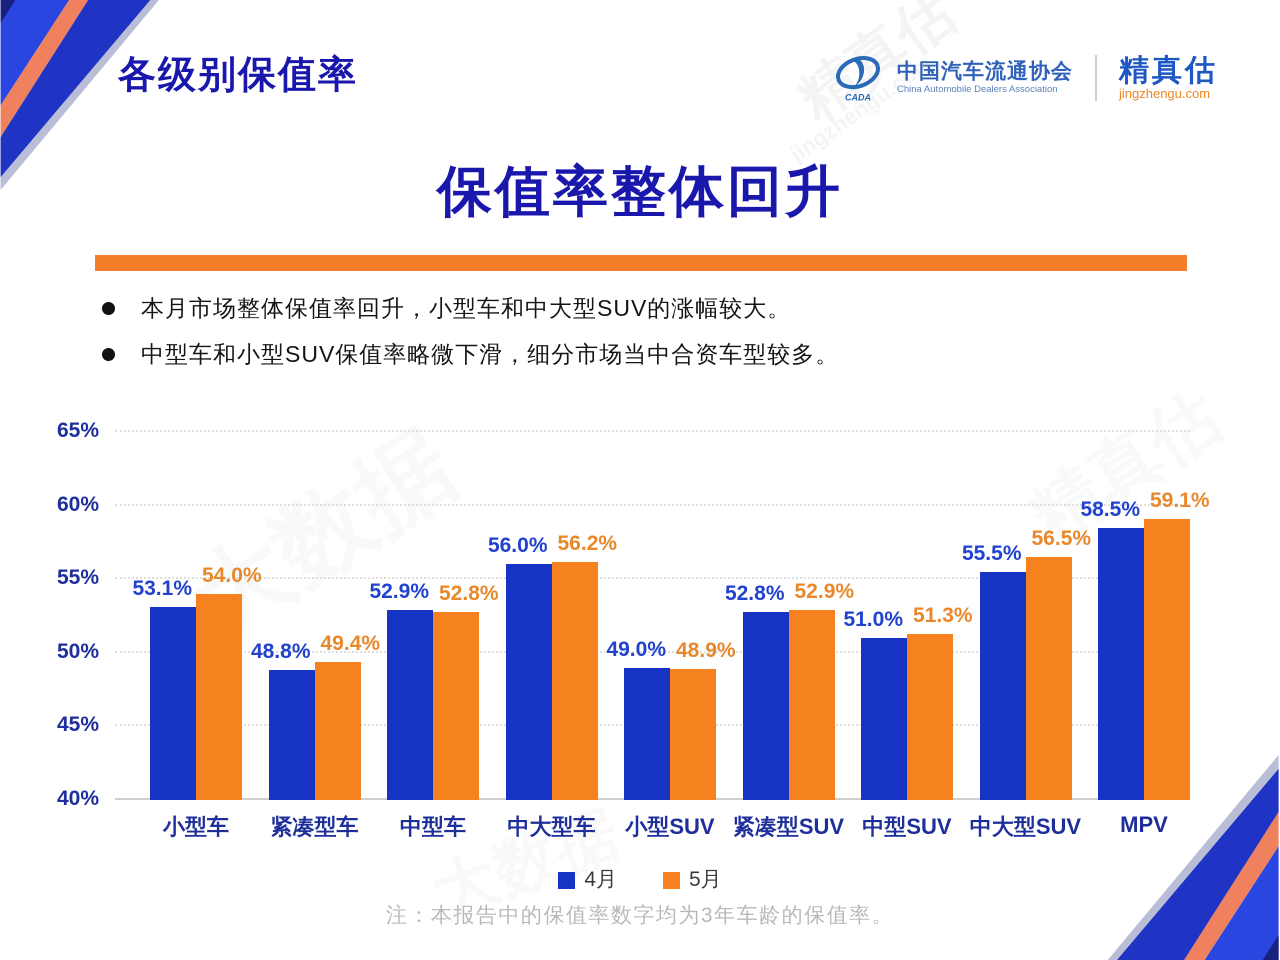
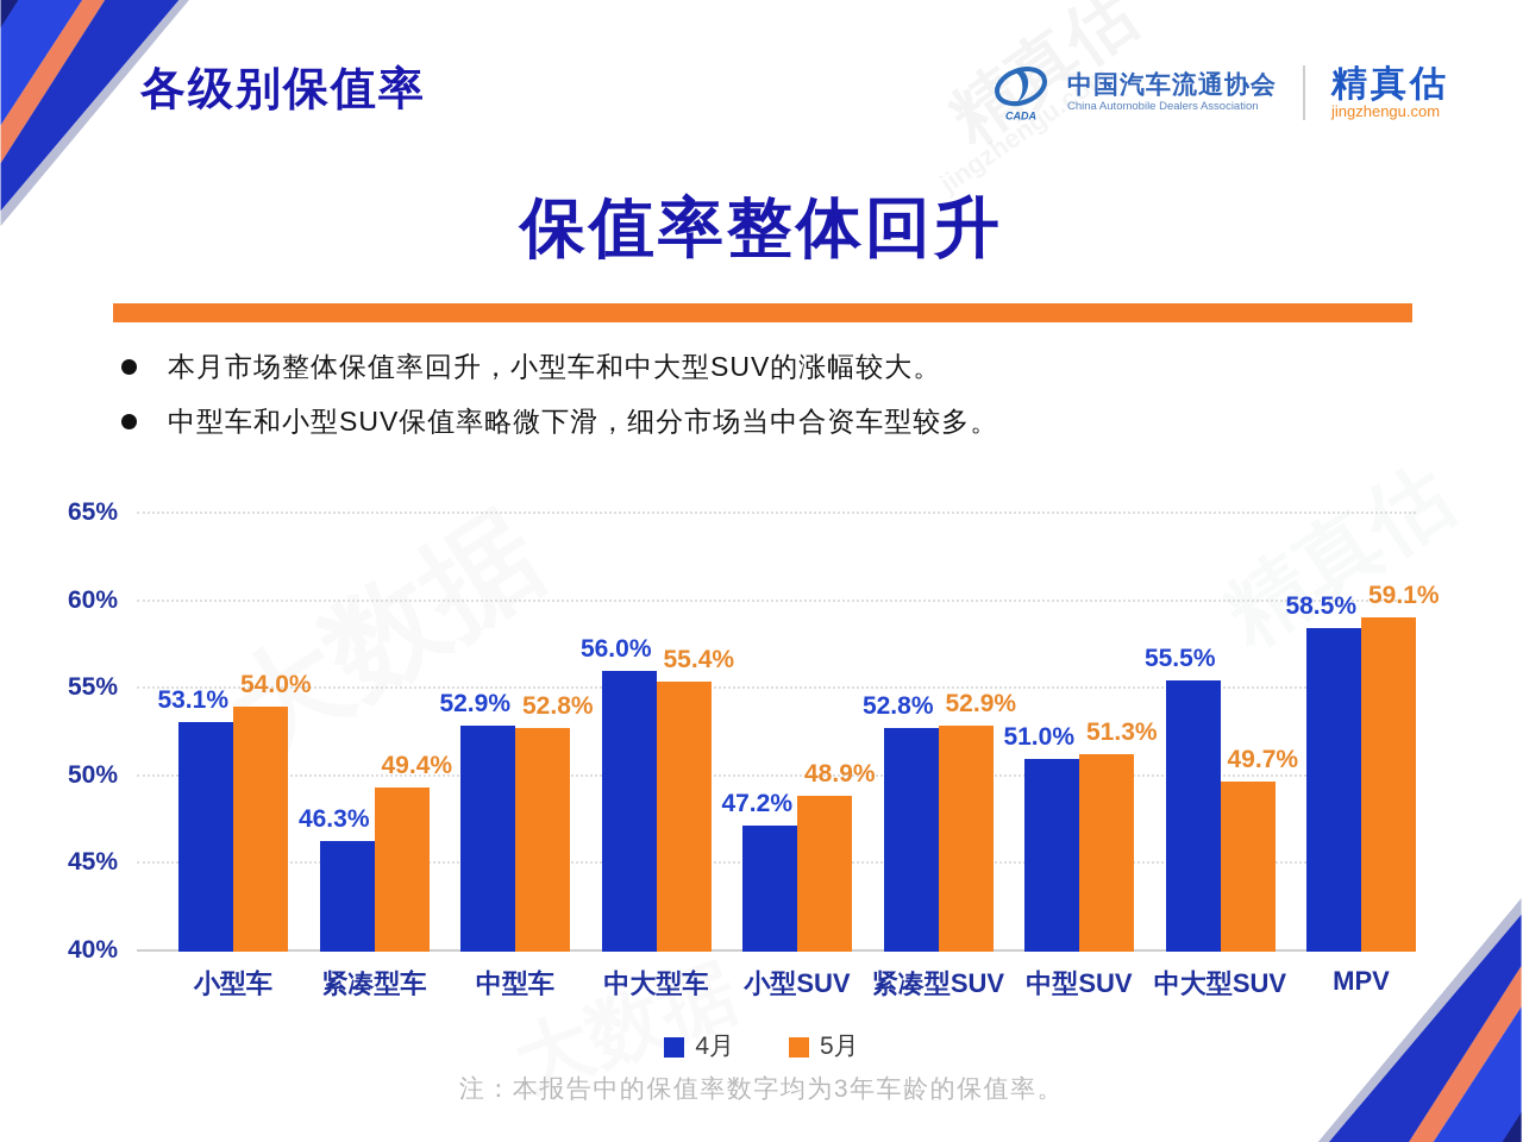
4月/紧凑型车: 48.8% -> 46.3%
5月/中大型车: 56.2% -> 55.4%
4月/小型SUV: 49.0% -> 47.2%
5月/中大型SUV: 56.5% -> 49.7%
